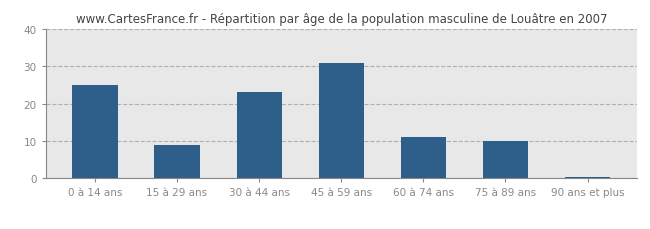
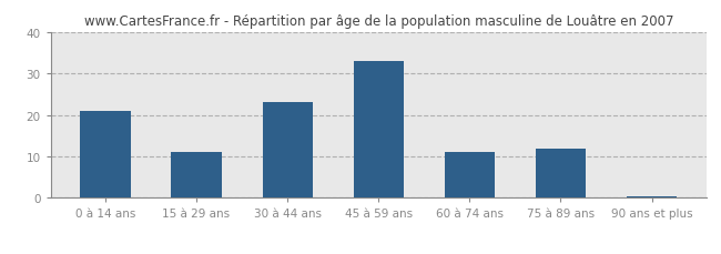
0 à 14 ans: 25.0 -> 21.0
15 à 29 ans: 9.0 -> 11.0
45 à 59 ans: 31.0 -> 33.0
75 à 89 ans: 10.0 -> 12.0
